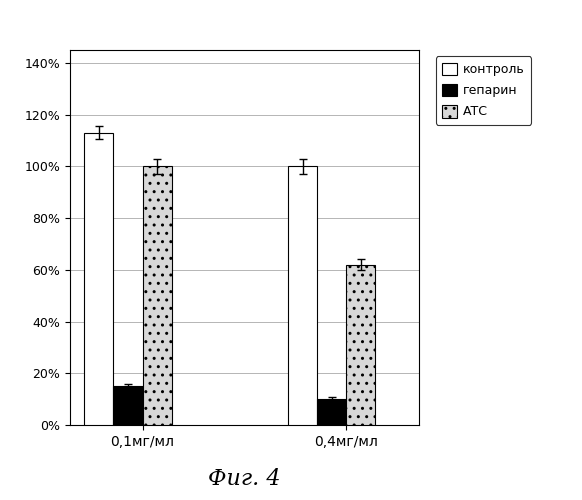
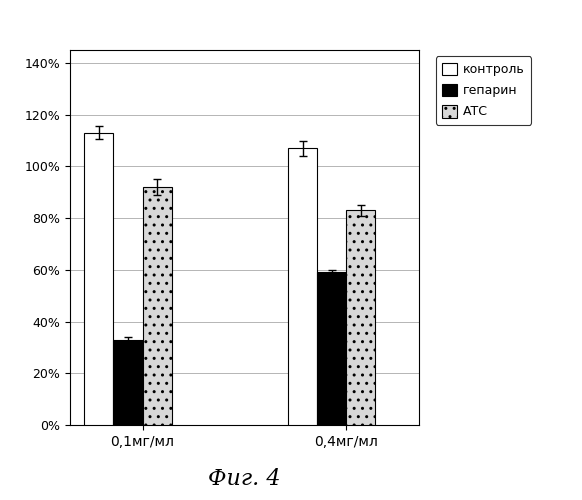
гепарин/0,1мг/мл: 15% -> 33%
АТС/0,1мг/мл: 100% -> 92%
контроль/0,4мг/мл: 100% -> 107%
гепарин/0,4мг/мл: 10% -> 59%
АТС/0,4мг/мл: 62% -> 83%
